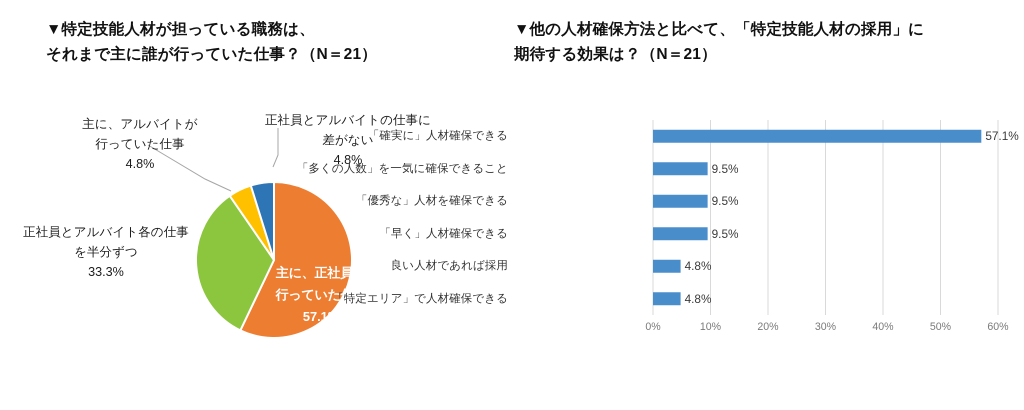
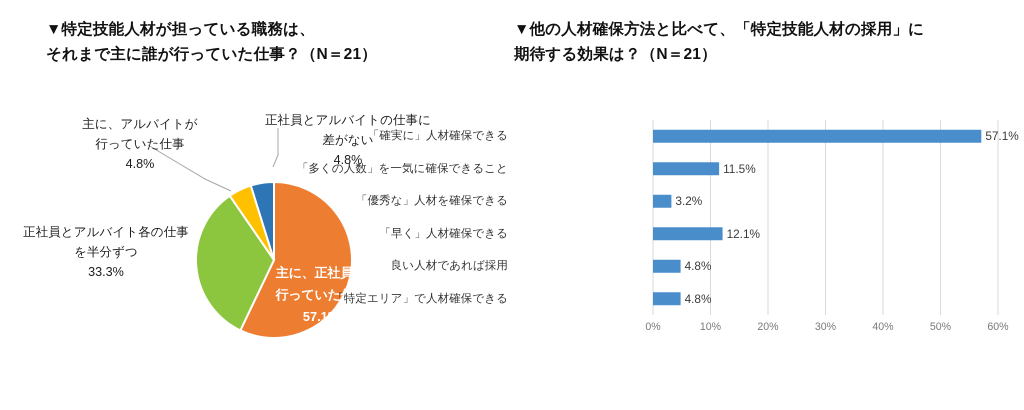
▼他の人材確保方法と比べて、「特定技能人材の採用」に期待する効果は？（N＝21）/「多くの人数」を一気に確保できること: 9.5% -> 11.5%
▼他の人材確保方法と比べて、「特定技能人材の採用」に期待する効果は？（N＝21）/「優秀な」人材を確保できる: 9.5% -> 3.2%
▼他の人材確保方法と比べて、「特定技能人材の採用」に期待する効果は？（N＝21）/「早く」人材確保できる: 9.5% -> 12.1%
